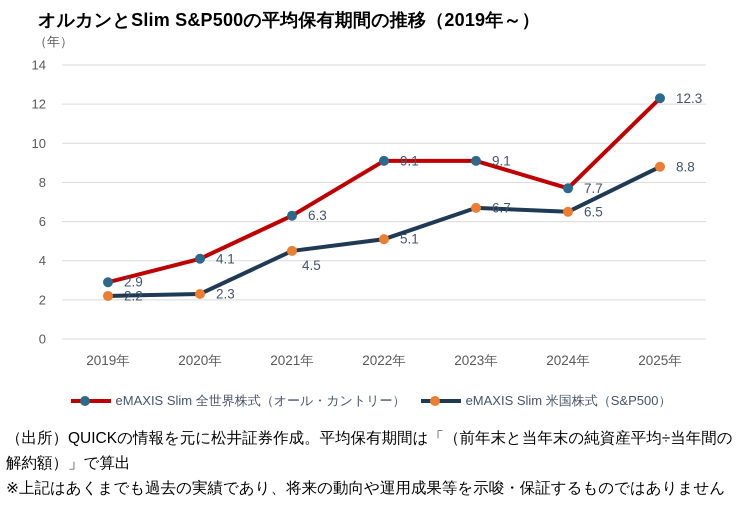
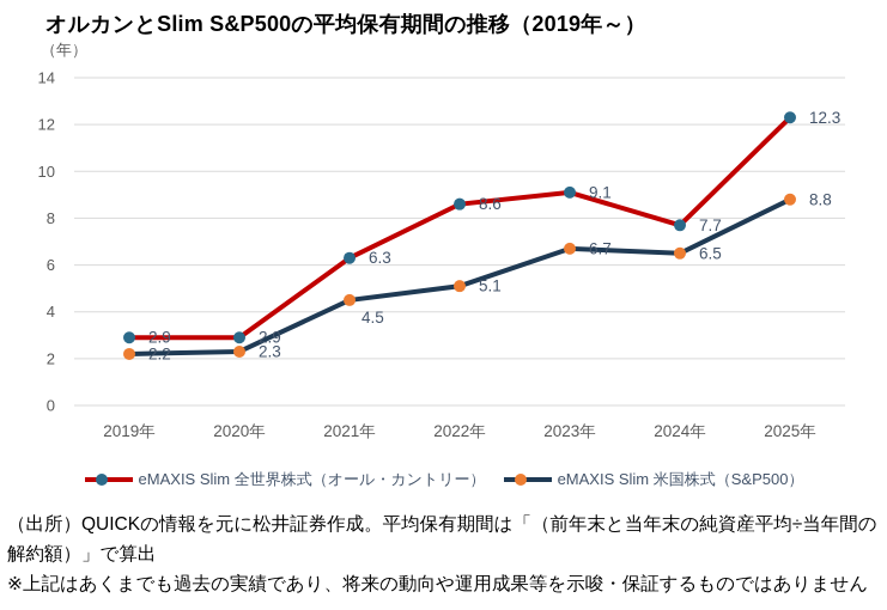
eMAXIS Slim 全世界株式（オール・カントリー）/2020年: 4.1 -> 2.9
eMAXIS Slim 全世界株式（オール・カントリー）/2022年: 9.1 -> 8.6
